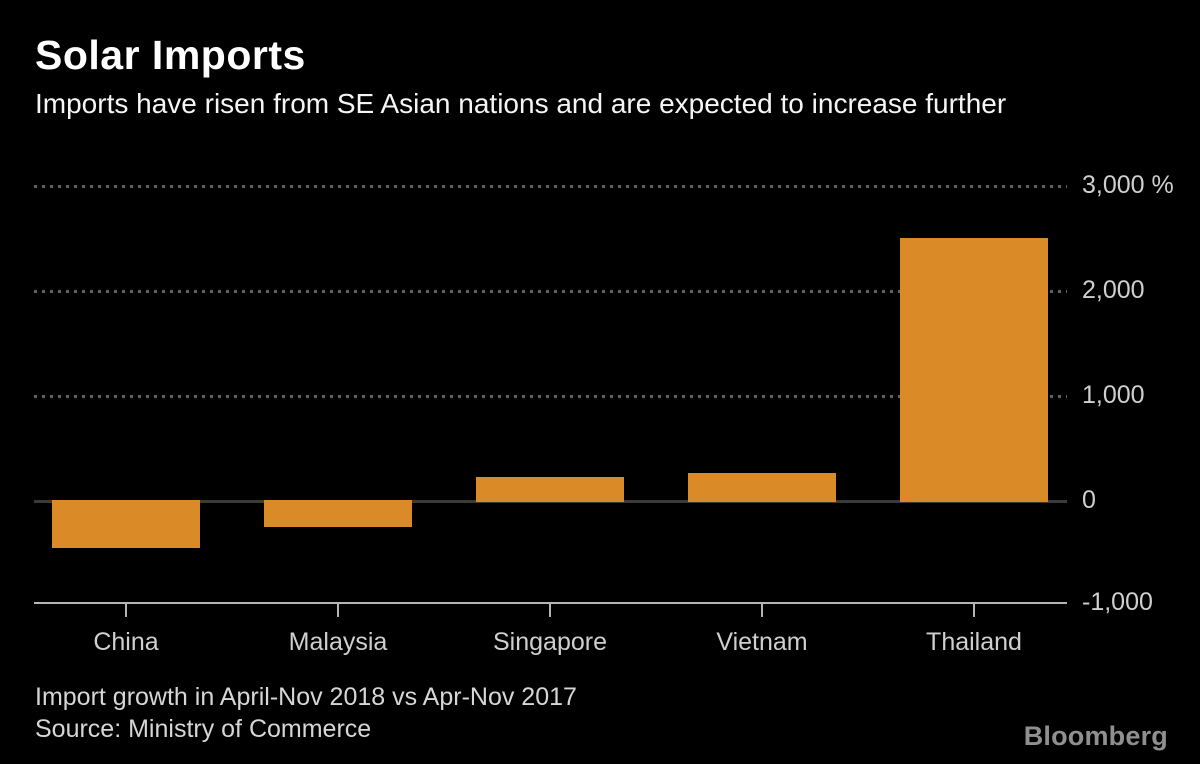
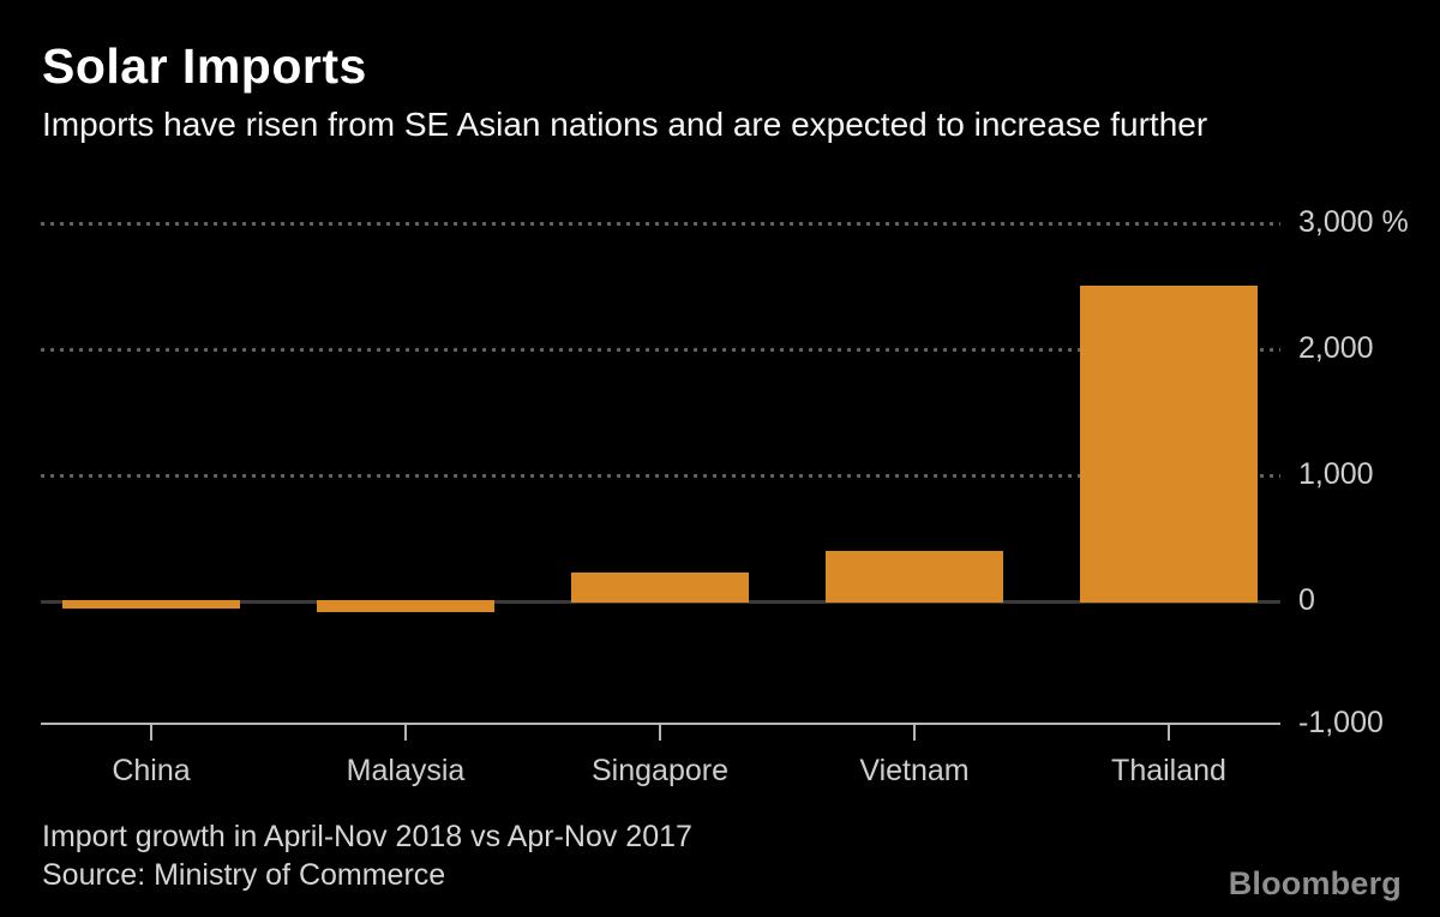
China: -440% -> -50%
Malaysia: -240% -> -80%
Vietnam: 260% -> 390%
